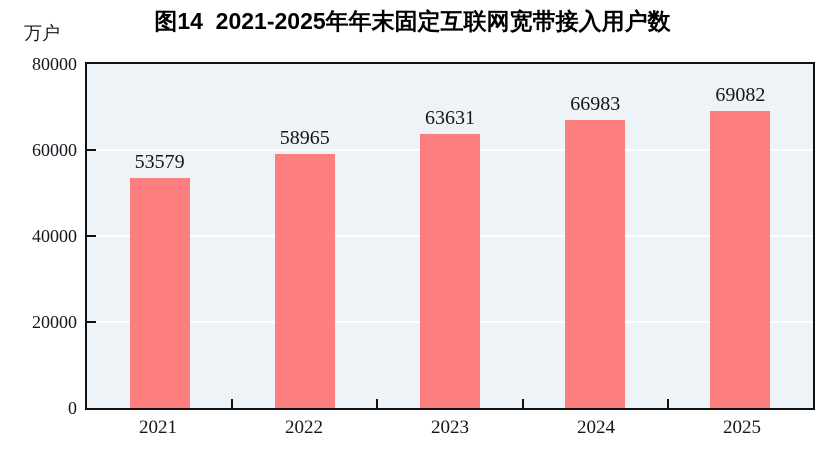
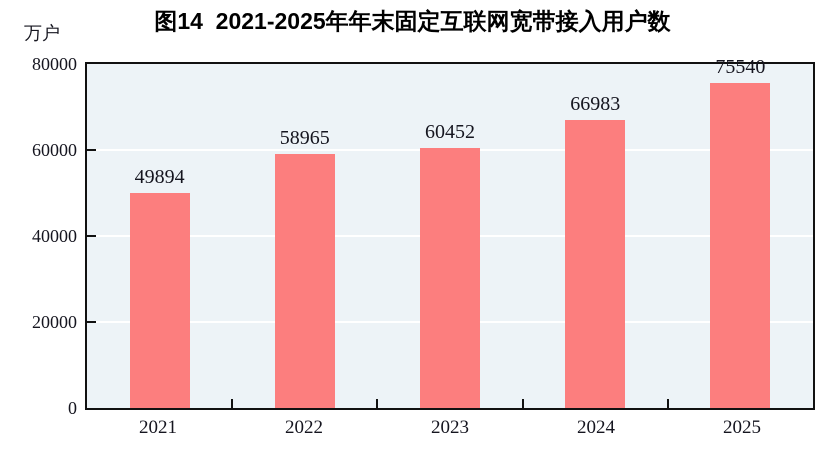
2021: 53579 -> 49894
2023: 63631 -> 60452
2025: 69082 -> 75540
